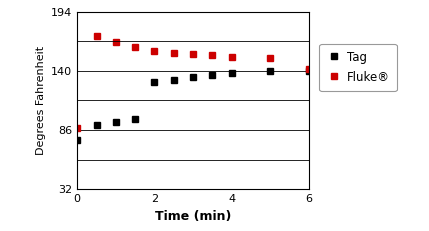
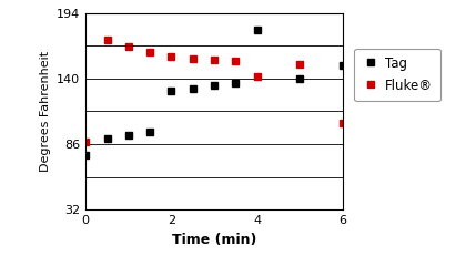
Tag/4: 138 -> 180
Fluke®/4: 153 -> 142
Tag/6: 140 -> 151
Fluke®/6: 142 -> 103
